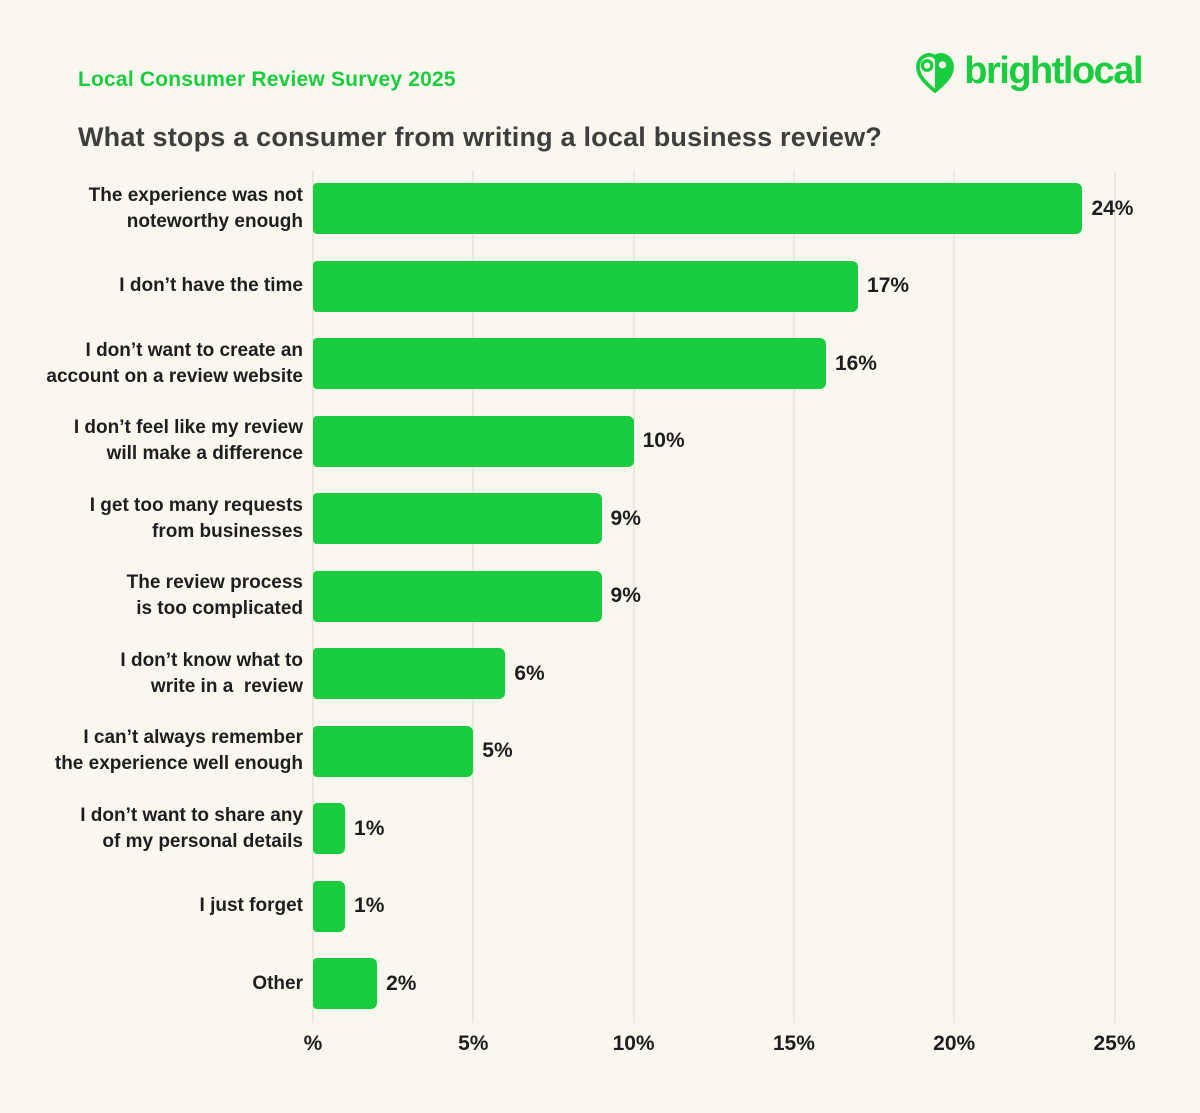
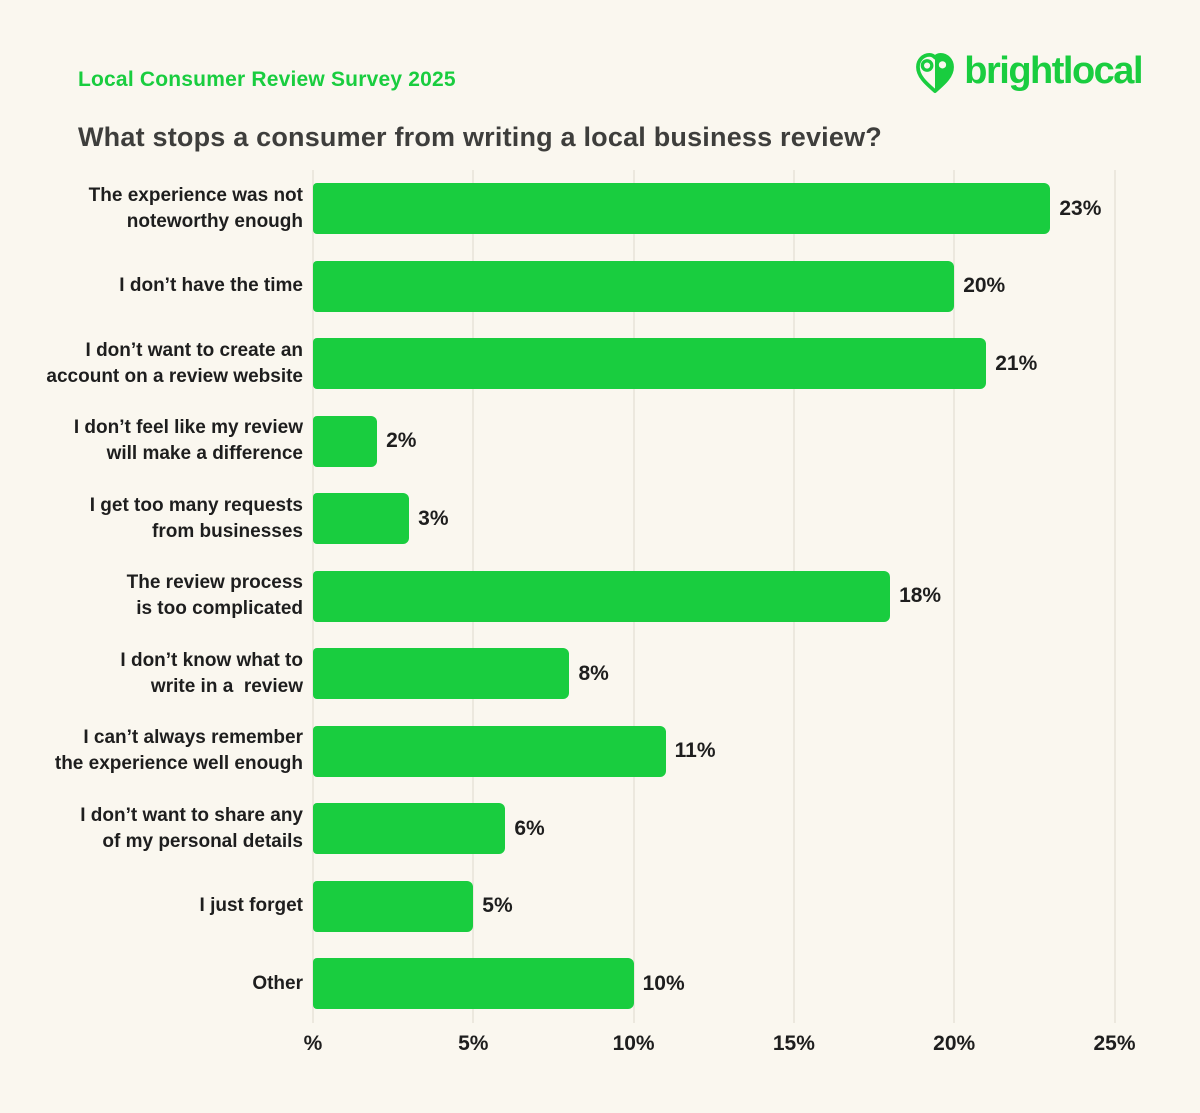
The experience was not noteworthy enough: 24% -> 23%
I don’t have the time: 17% -> 20%
I don’t want to create an account on a review website: 16% -> 21%
I don’t feel like my review will make a difference: 10% -> 2%
I get too many requests from businesses: 9% -> 3%
The review process is too complicated: 9% -> 18%
I don’t know what to write in a review: 6% -> 8%
I can’t always remember the experience well enough: 5% -> 11%
I don’t want to share any of my personal details: 1% -> 6%
I just forget: 1% -> 5%
Other: 2% -> 10%
